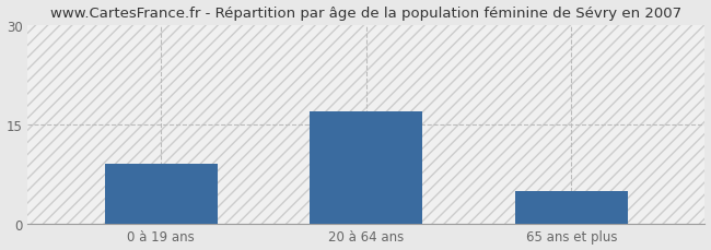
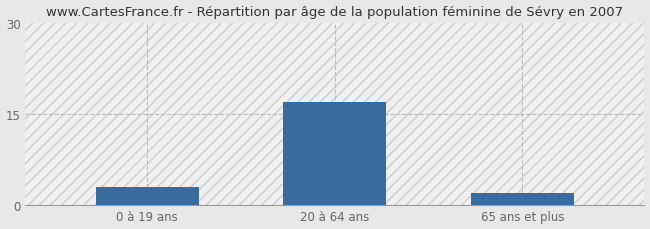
0 à 19 ans: 9 -> 3
65 ans et plus: 5 -> 2
